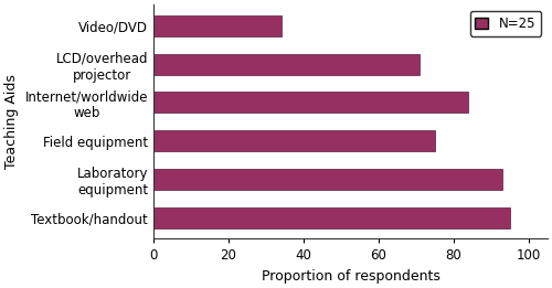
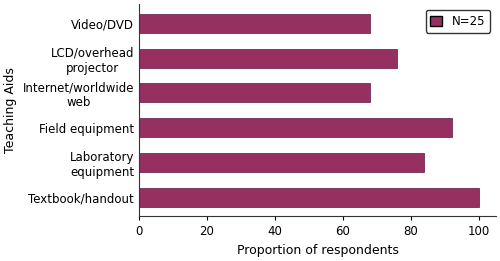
Video/DVD: 34 -> 68
LCD/overhead projector: 71 -> 76
Internet/worldwide web: 84 -> 68
Field equipment: 75 -> 92
Laboratory equipment: 93 -> 84
Textbook/handout: 95 -> 100
